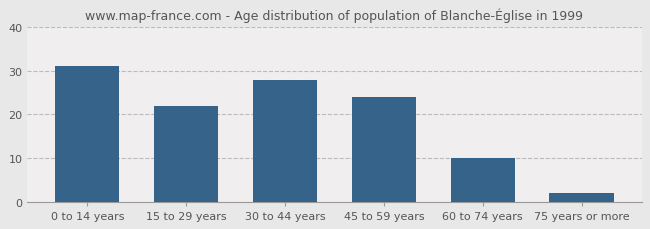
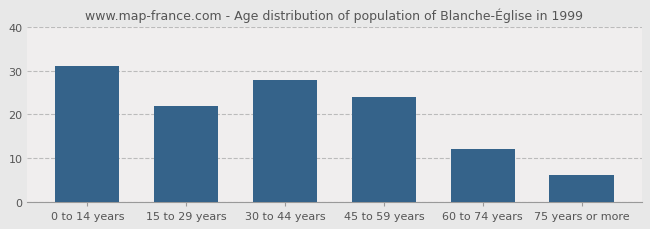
60 to 74 years: 10 -> 12
75 years or more: 2 -> 6
